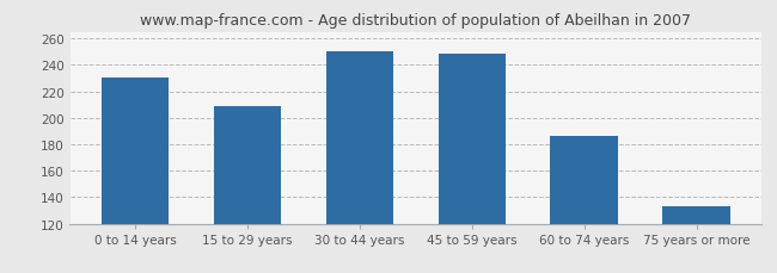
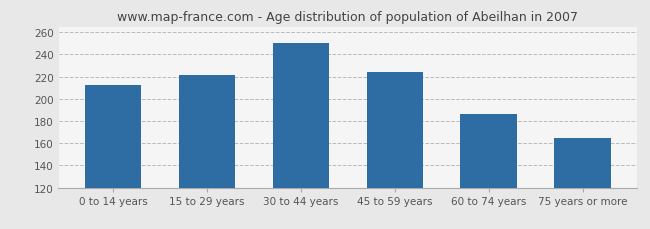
0 to 14 years: 230 -> 212
15 to 29 years: 209 -> 221
45 to 59 years: 248 -> 224
75 years or more: 133 -> 165
